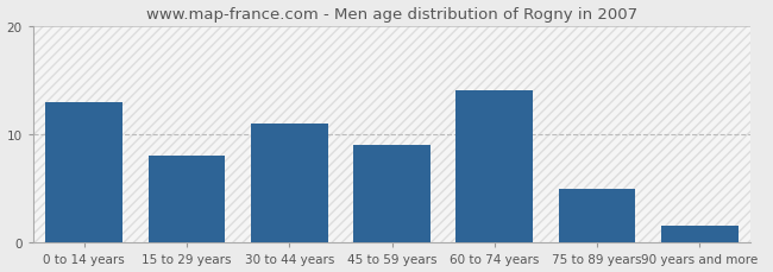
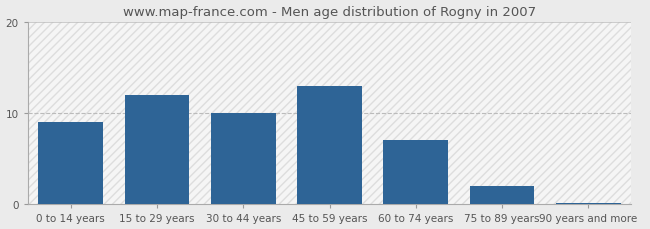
0 to 14 years: 13.0 -> 9.0
15 to 29 years: 8.0 -> 12.0
30 to 44 years: 11.0 -> 10.0
45 to 59 years: 9.0 -> 13.0
60 to 74 years: 14.0 -> 7.0
75 to 89 years: 5.0 -> 2.0
90 years and more: 1.6 -> 0.2
